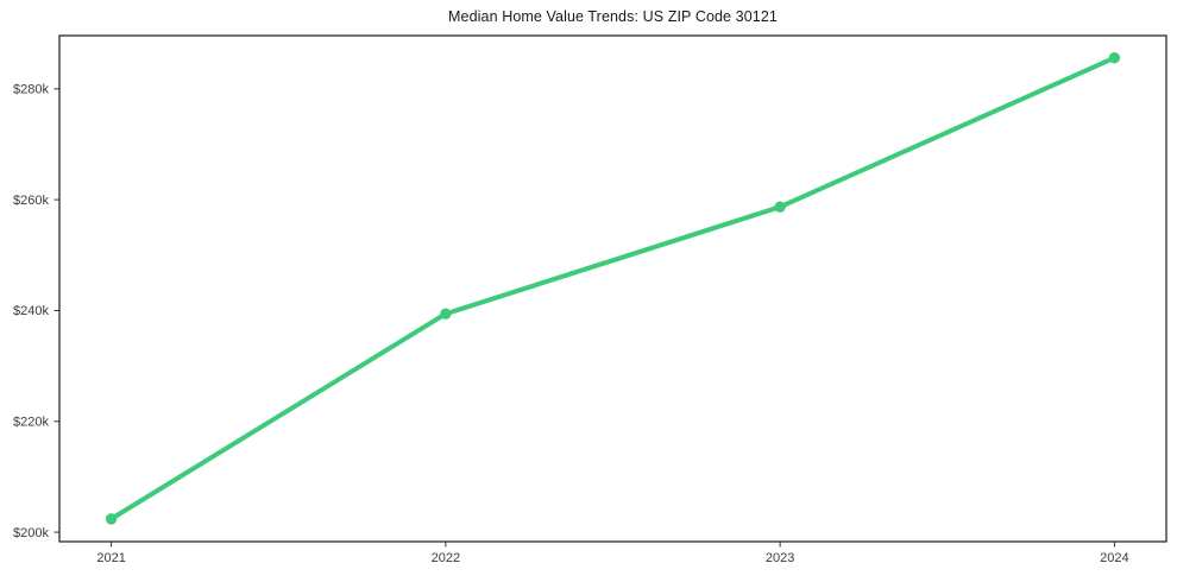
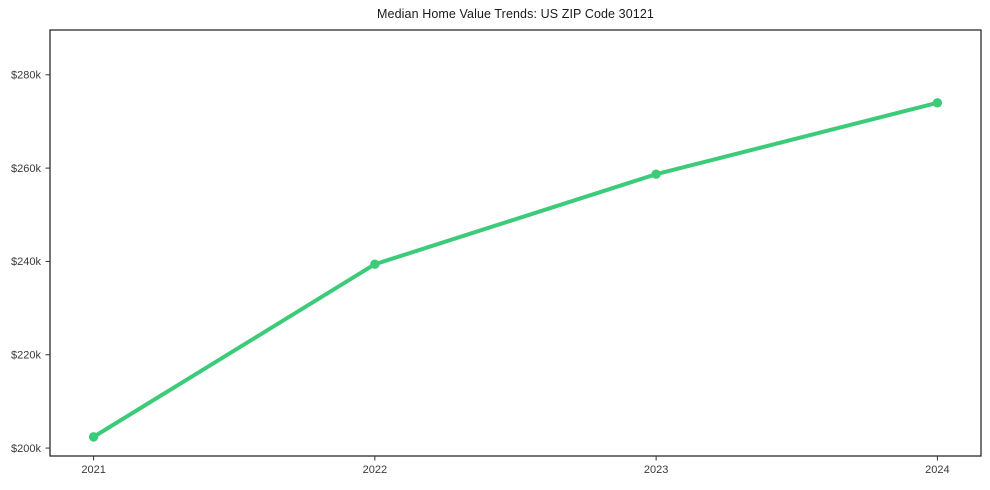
2024: $286k -> $274k
